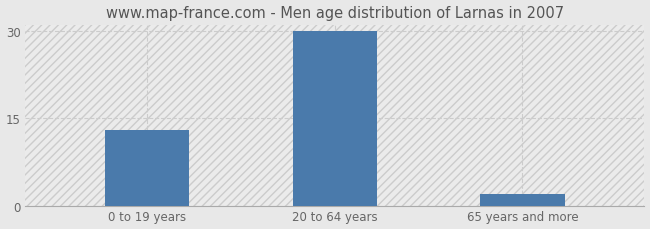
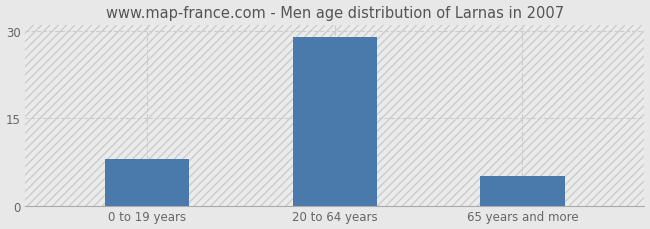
0 to 19 years: 13 -> 8
20 to 64 years: 30 -> 29
65 years and more: 2 -> 5
